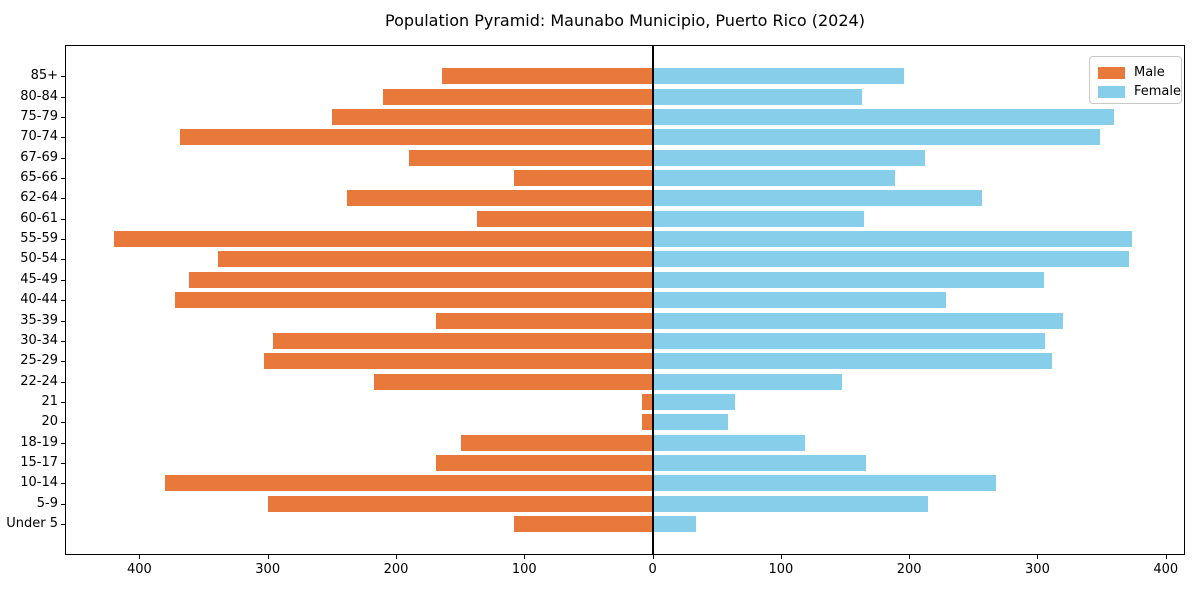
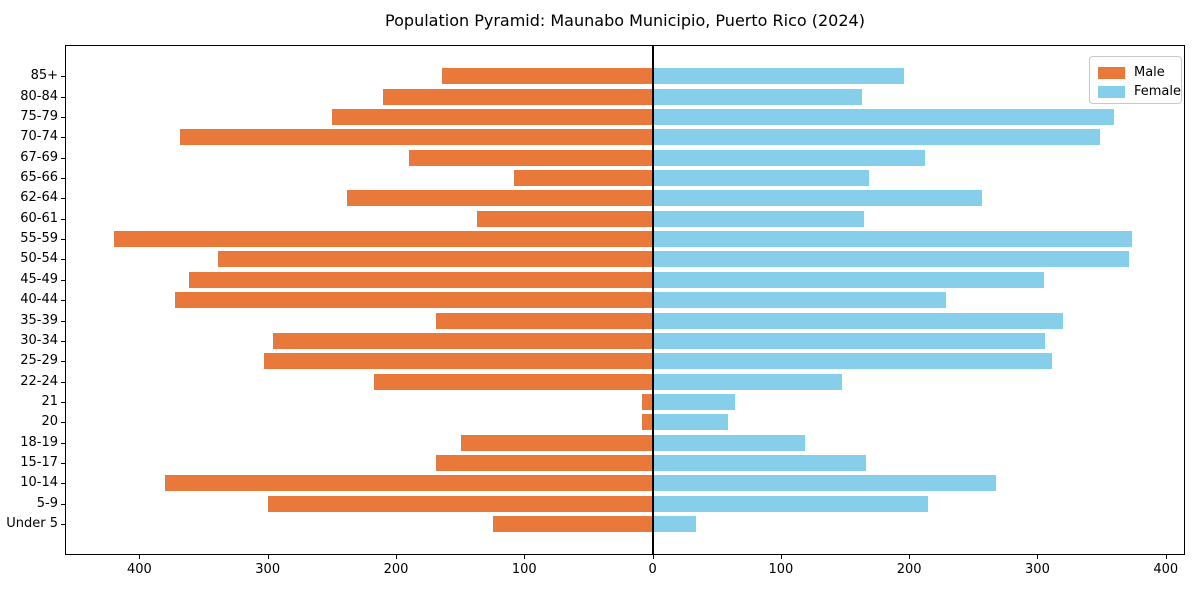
Female/65-66: 189 -> 169
Male/Under 5: 108 -> 124
